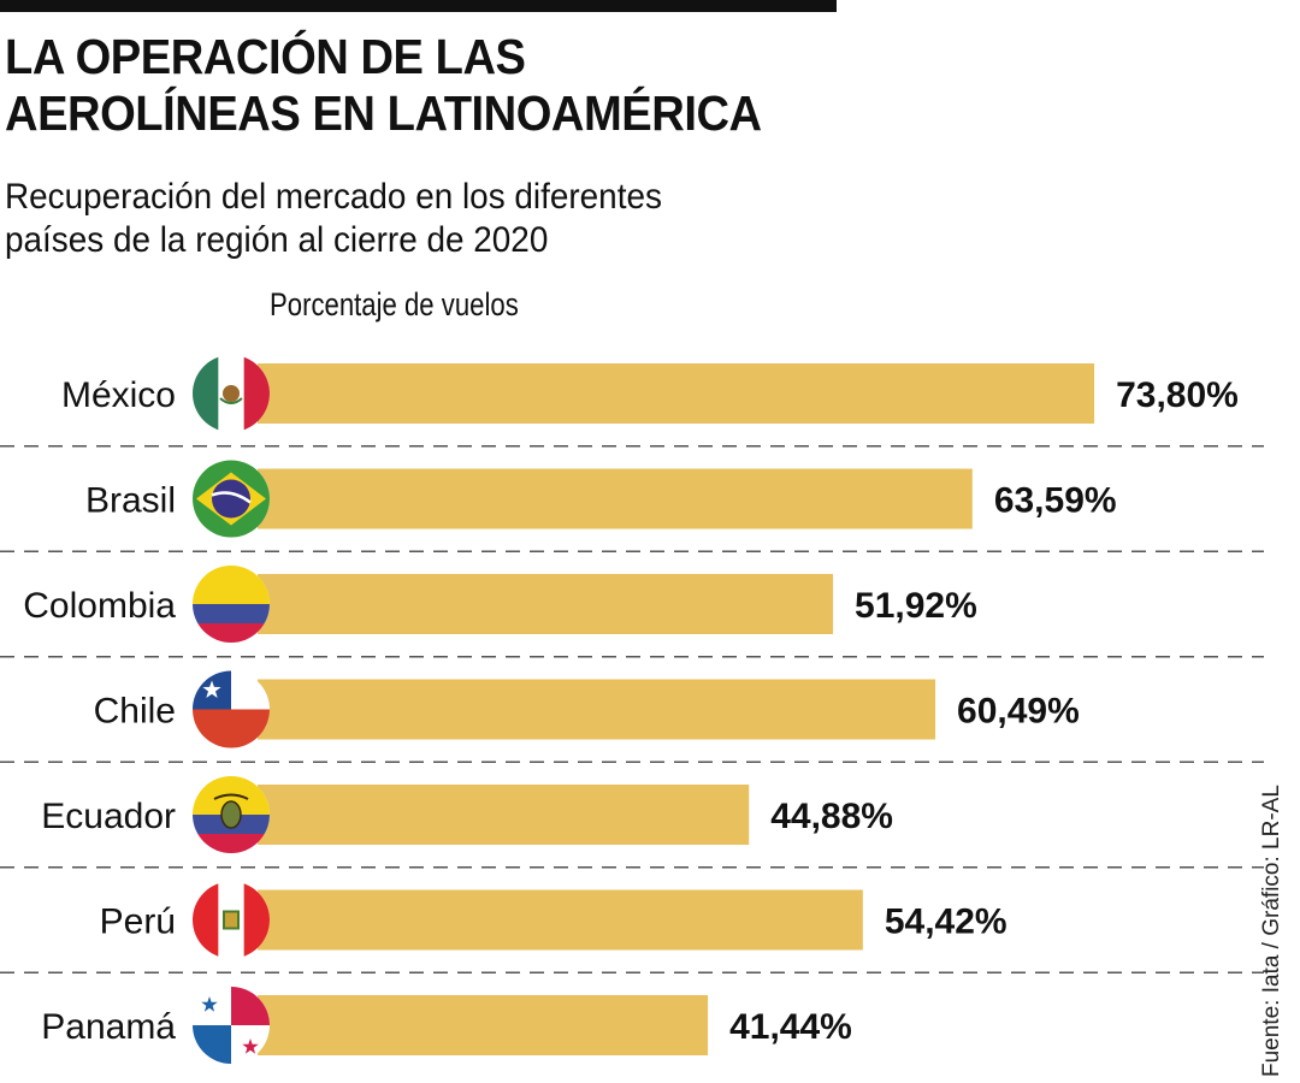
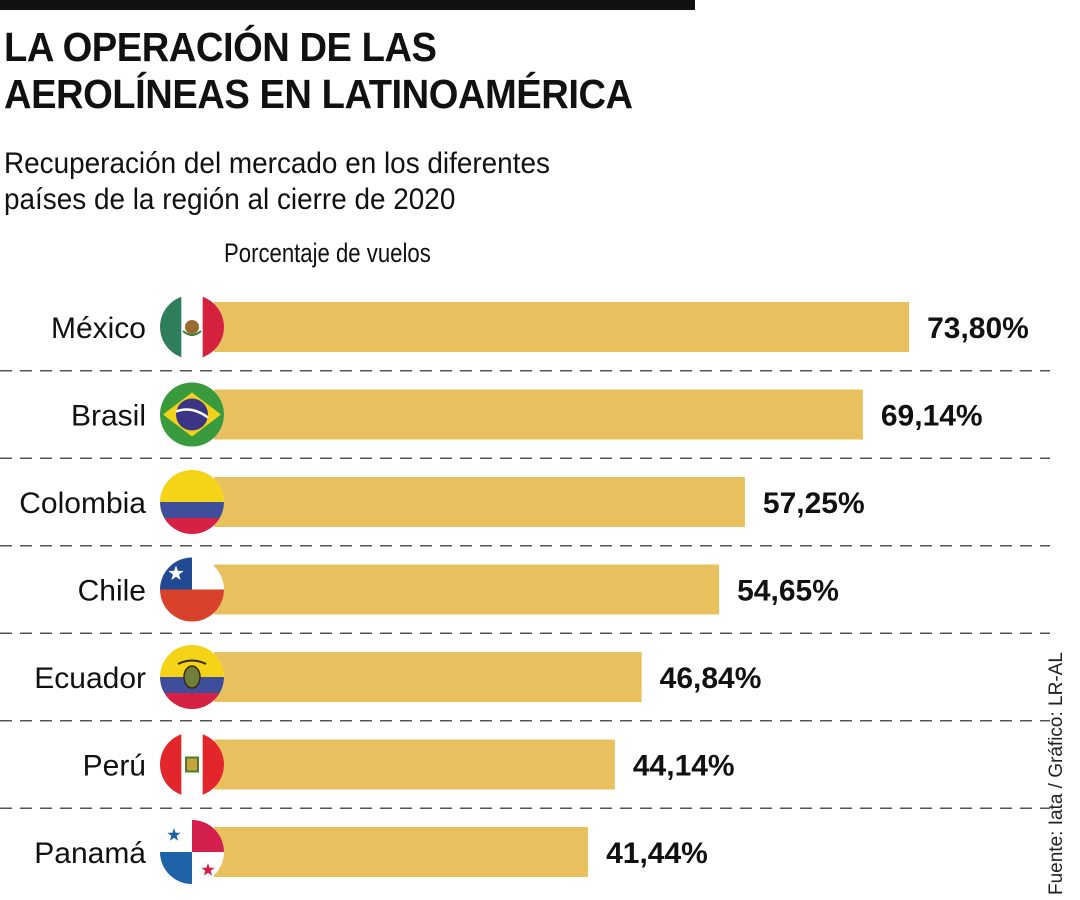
Brasil: 63,59% -> 69,14%
Colombia: 51,92% -> 57,25%
Chile: 60,49% -> 54,65%
Ecuador: 44,88% -> 46,84%
Perú: 54,42% -> 44,14%
